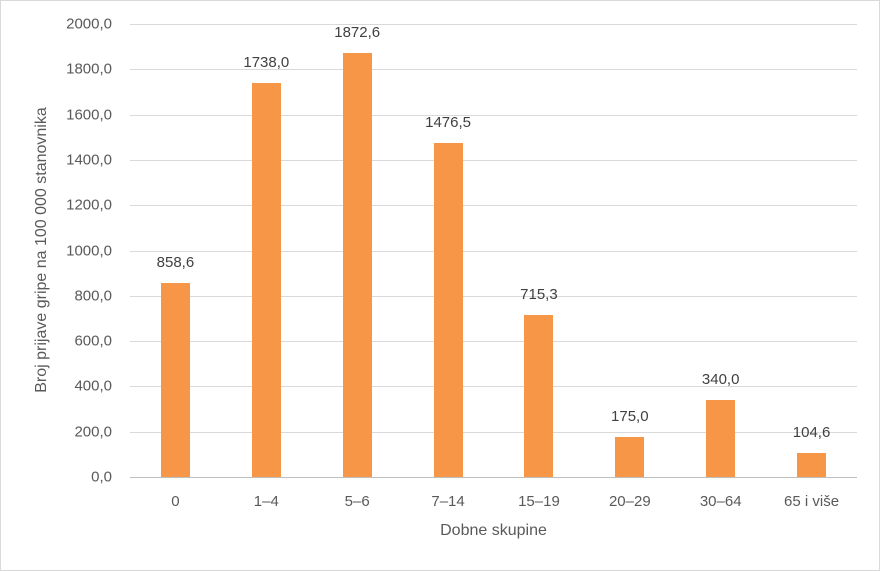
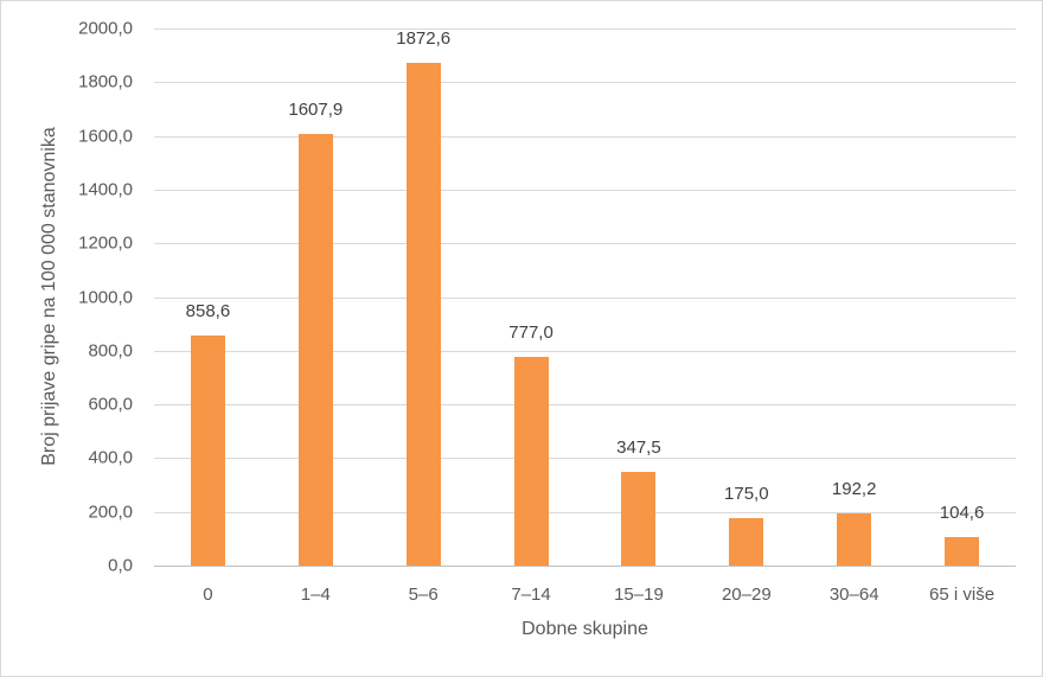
1–4: 1738,0 -> 1607,9
7–14: 1476,5 -> 777,0
15–19: 715,3 -> 347,5
30–64: 340,0 -> 192,2
